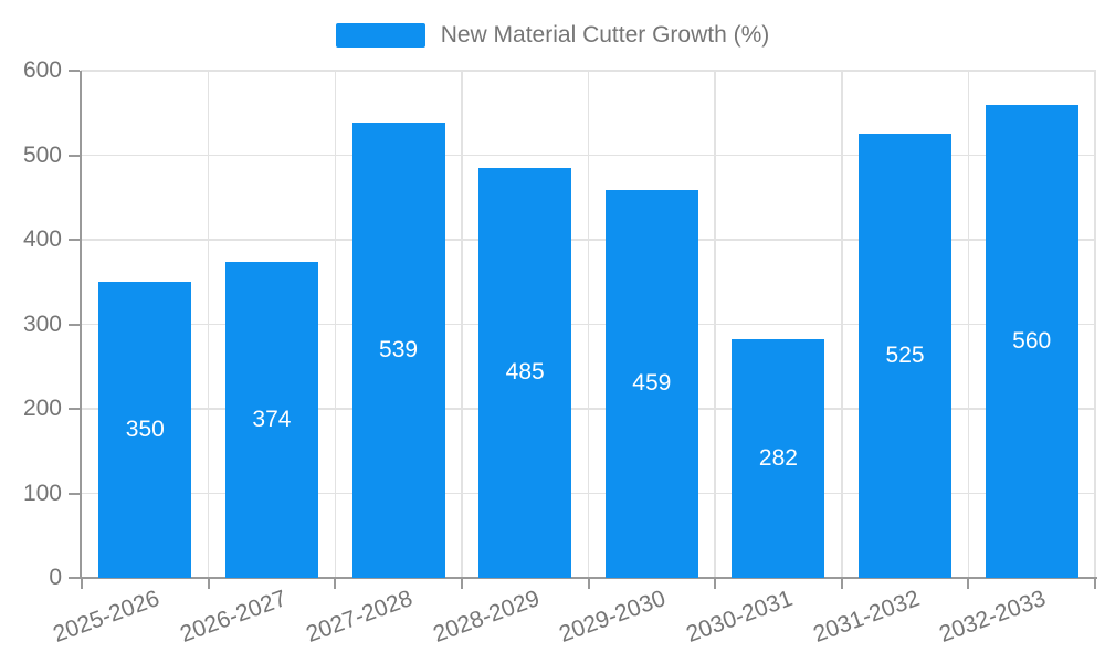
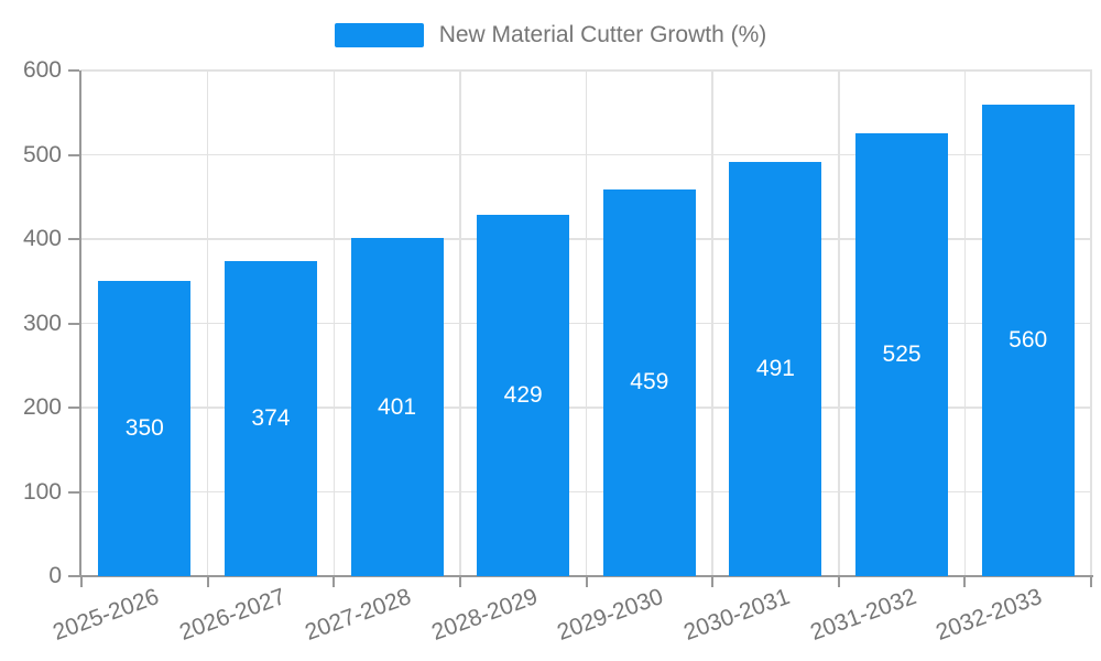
2027-2028: 539 -> 401
2028-2029: 485 -> 429
2030-2031: 282 -> 491
